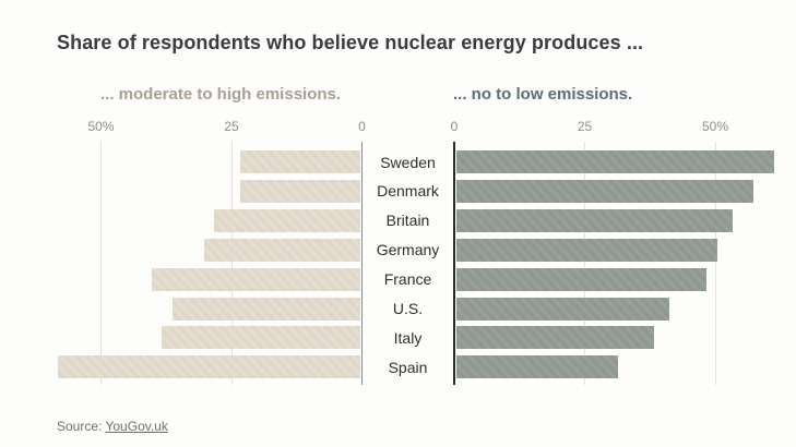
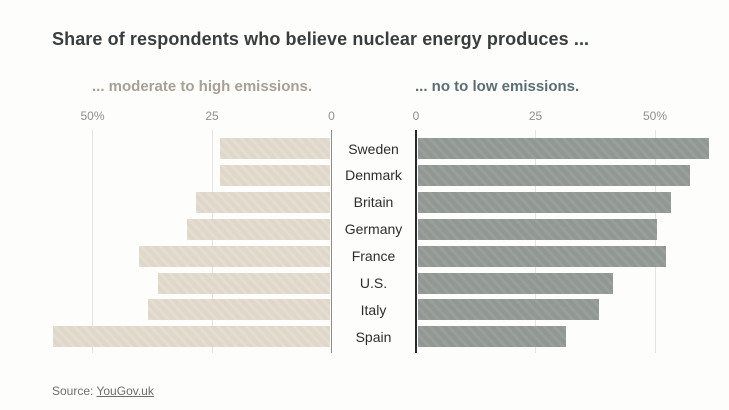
... no to low emissions./France: 48% -> 52%
